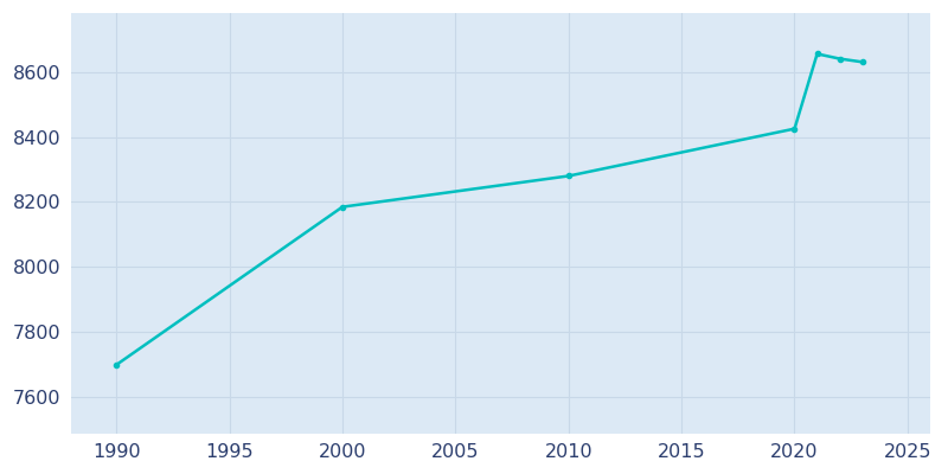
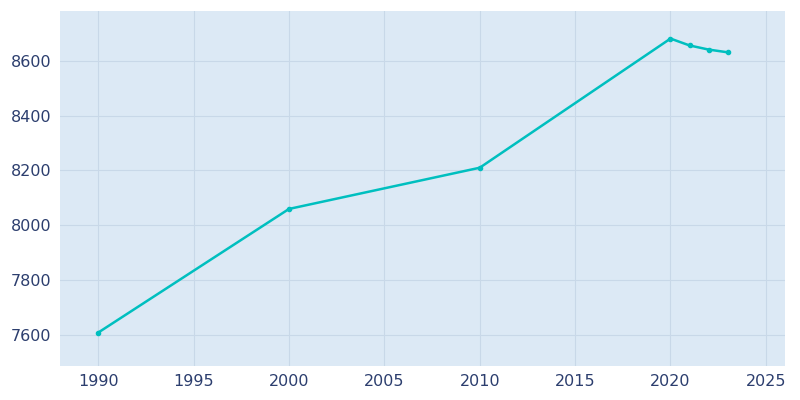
1990: 7700 -> 7610
2000: 8185 -> 8060
2010: 8280 -> 8210
2020: 8425 -> 8680
